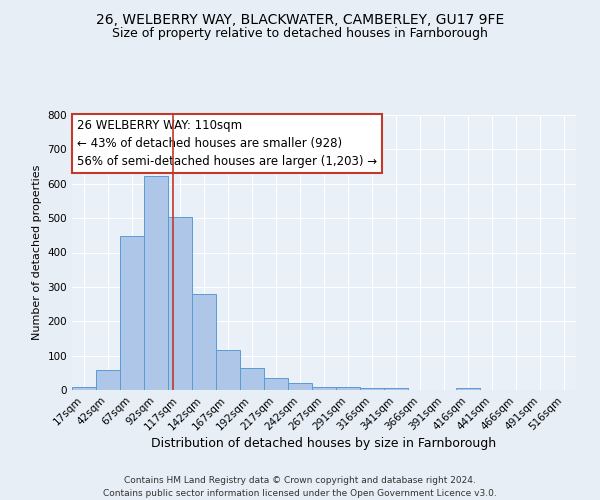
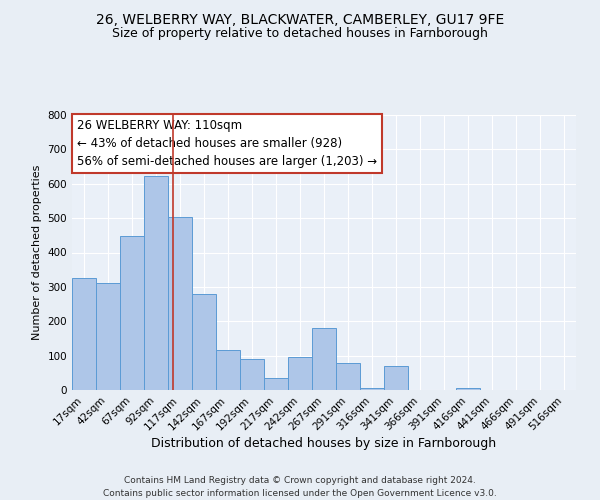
17sqm: 10 -> 325
42sqm: 58 -> 310
192sqm: 65 -> 90
242sqm: 20 -> 95
267sqm: 10 -> 180
291sqm: 8 -> 80
341sqm: 6 -> 70
